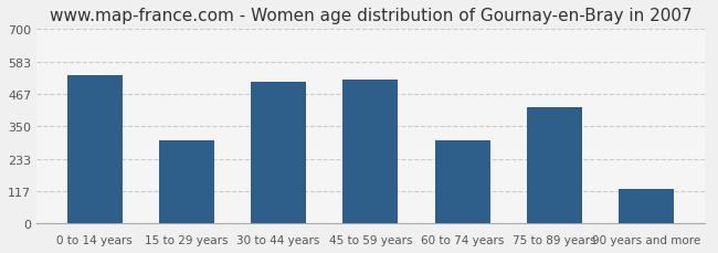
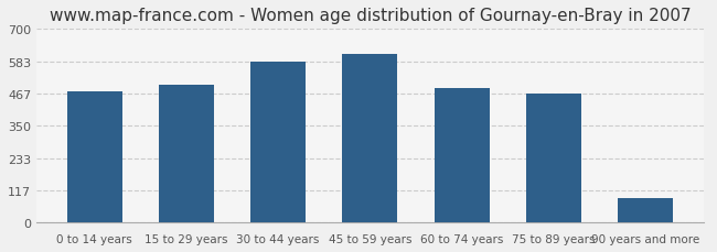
0 to 14 years: 535 -> 476
15 to 29 years: 300 -> 499
30 to 44 years: 510 -> 580
45 to 59 years: 520 -> 610
60 to 74 years: 300 -> 487
75 to 89 years: 420 -> 468
90 years and more: 125 -> 88
